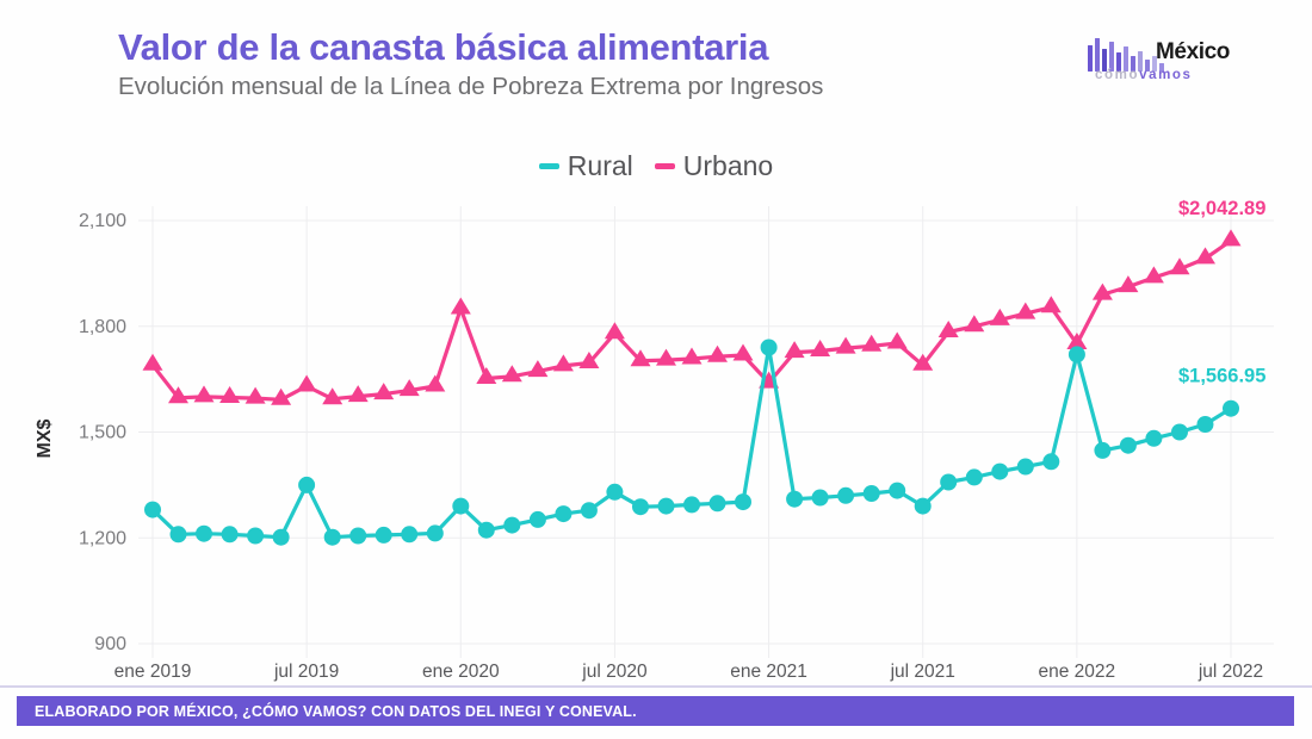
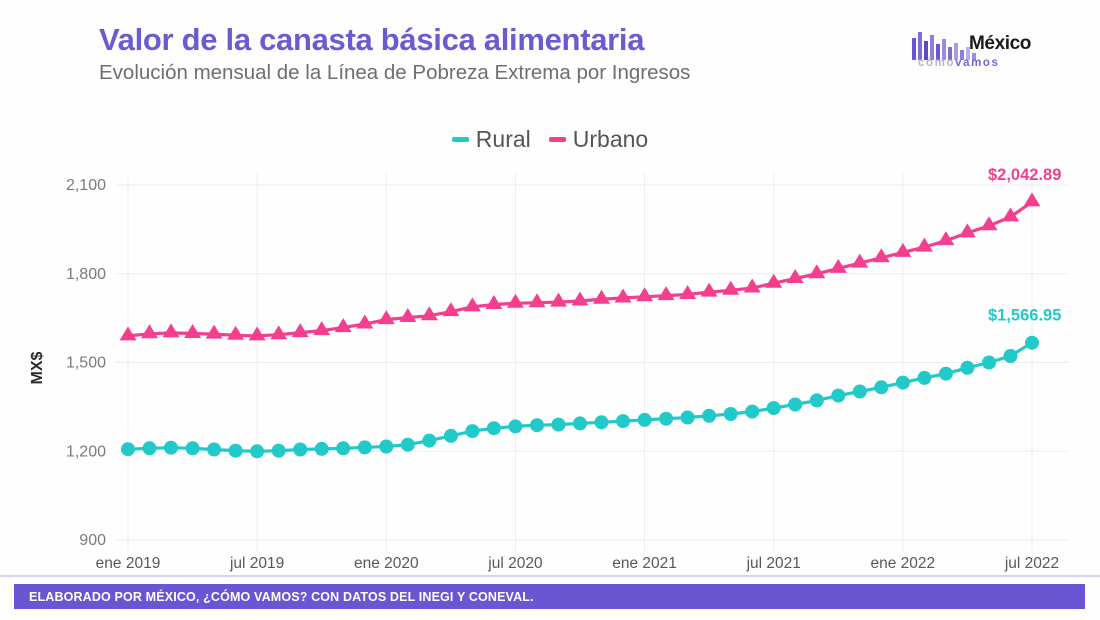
Urbano/ene 2019: 1690 -> 1590
Rural/ene 2019: 1280 -> 1210
Urbano/jul 2019: 1630 -> 1590
Rural/jul 2019: 1350 -> 1200
Urbano/ene 2020: 1850 -> 1640
Rural/ene 2020: 1290 -> 1220
Urbano/jul 2020: 1780 -> 1700
Rural/jul 2020: 1330 -> 1280
Urbano/ene 2021: 1640 -> 1720
Rural/ene 2021: 1740 -> 1310
Urbano/jul 2021: 1690 -> 1770
Rural/jul 2021: 1290 -> 1350
Urbano/ene 2022: 1750 -> 1870
Rural/ene 2022: 1720 -> 1430
